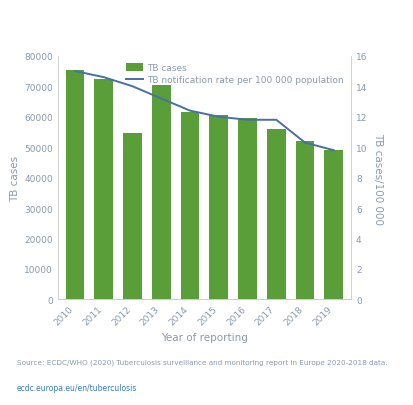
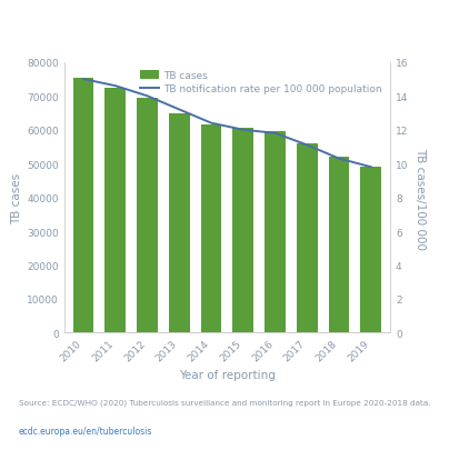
TB cases/2012: 54500 -> 69500
TB cases/2013: 70500 -> 65000
TB notification rate per 100 000 population/2017: 11.8 -> 11.1
